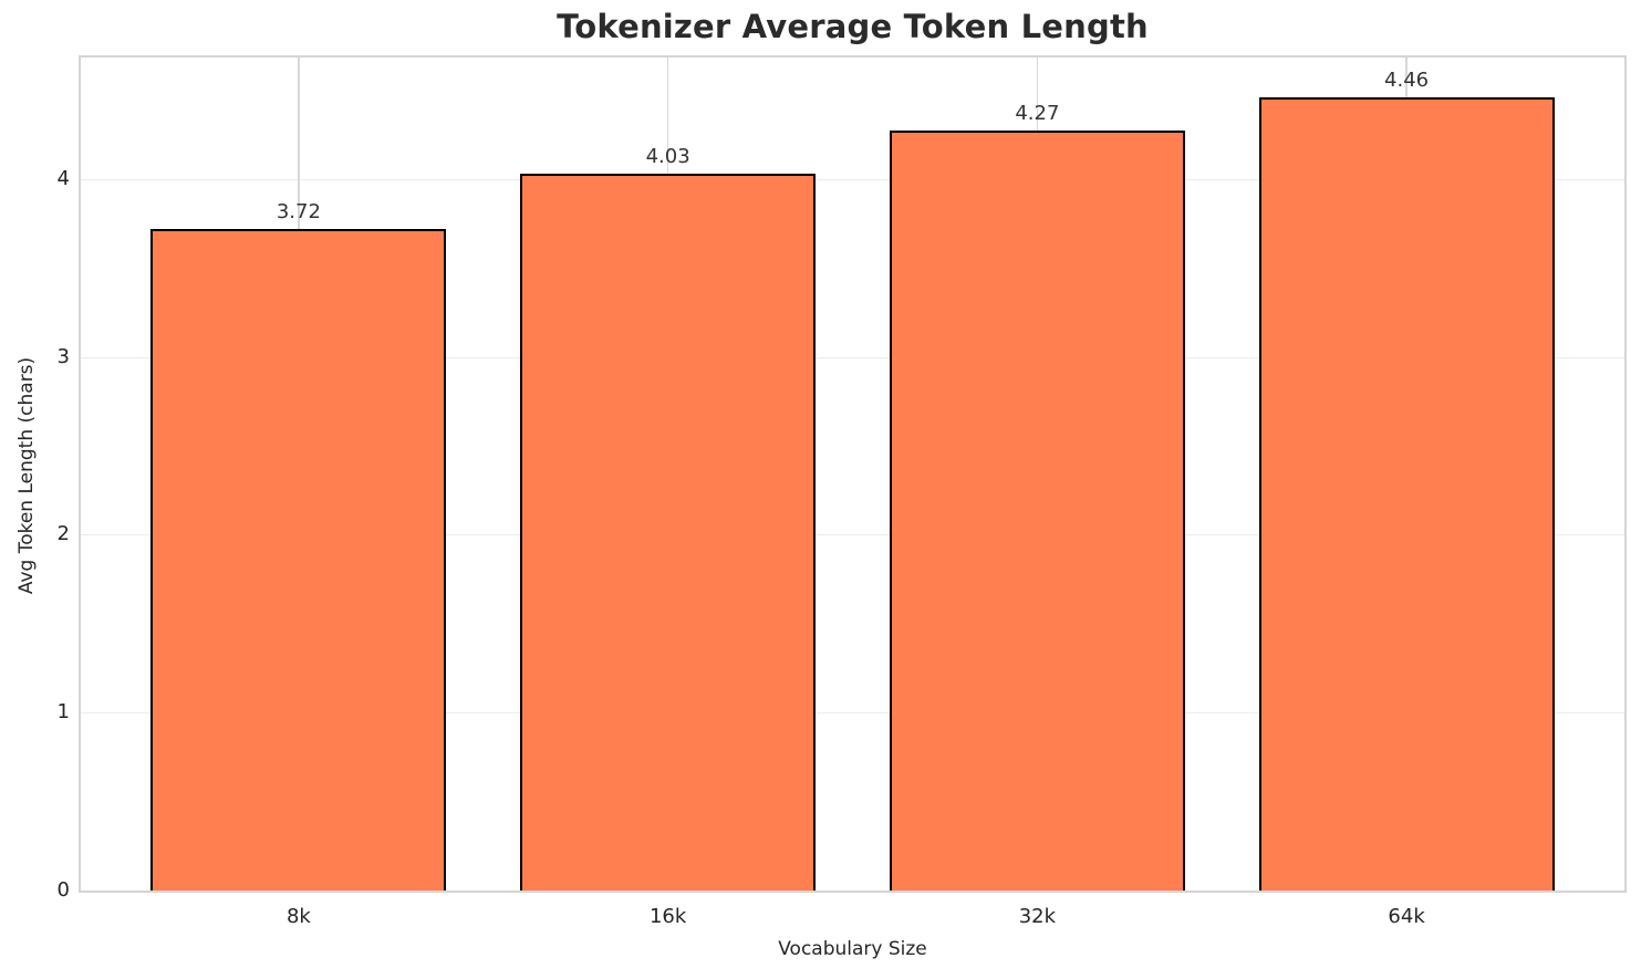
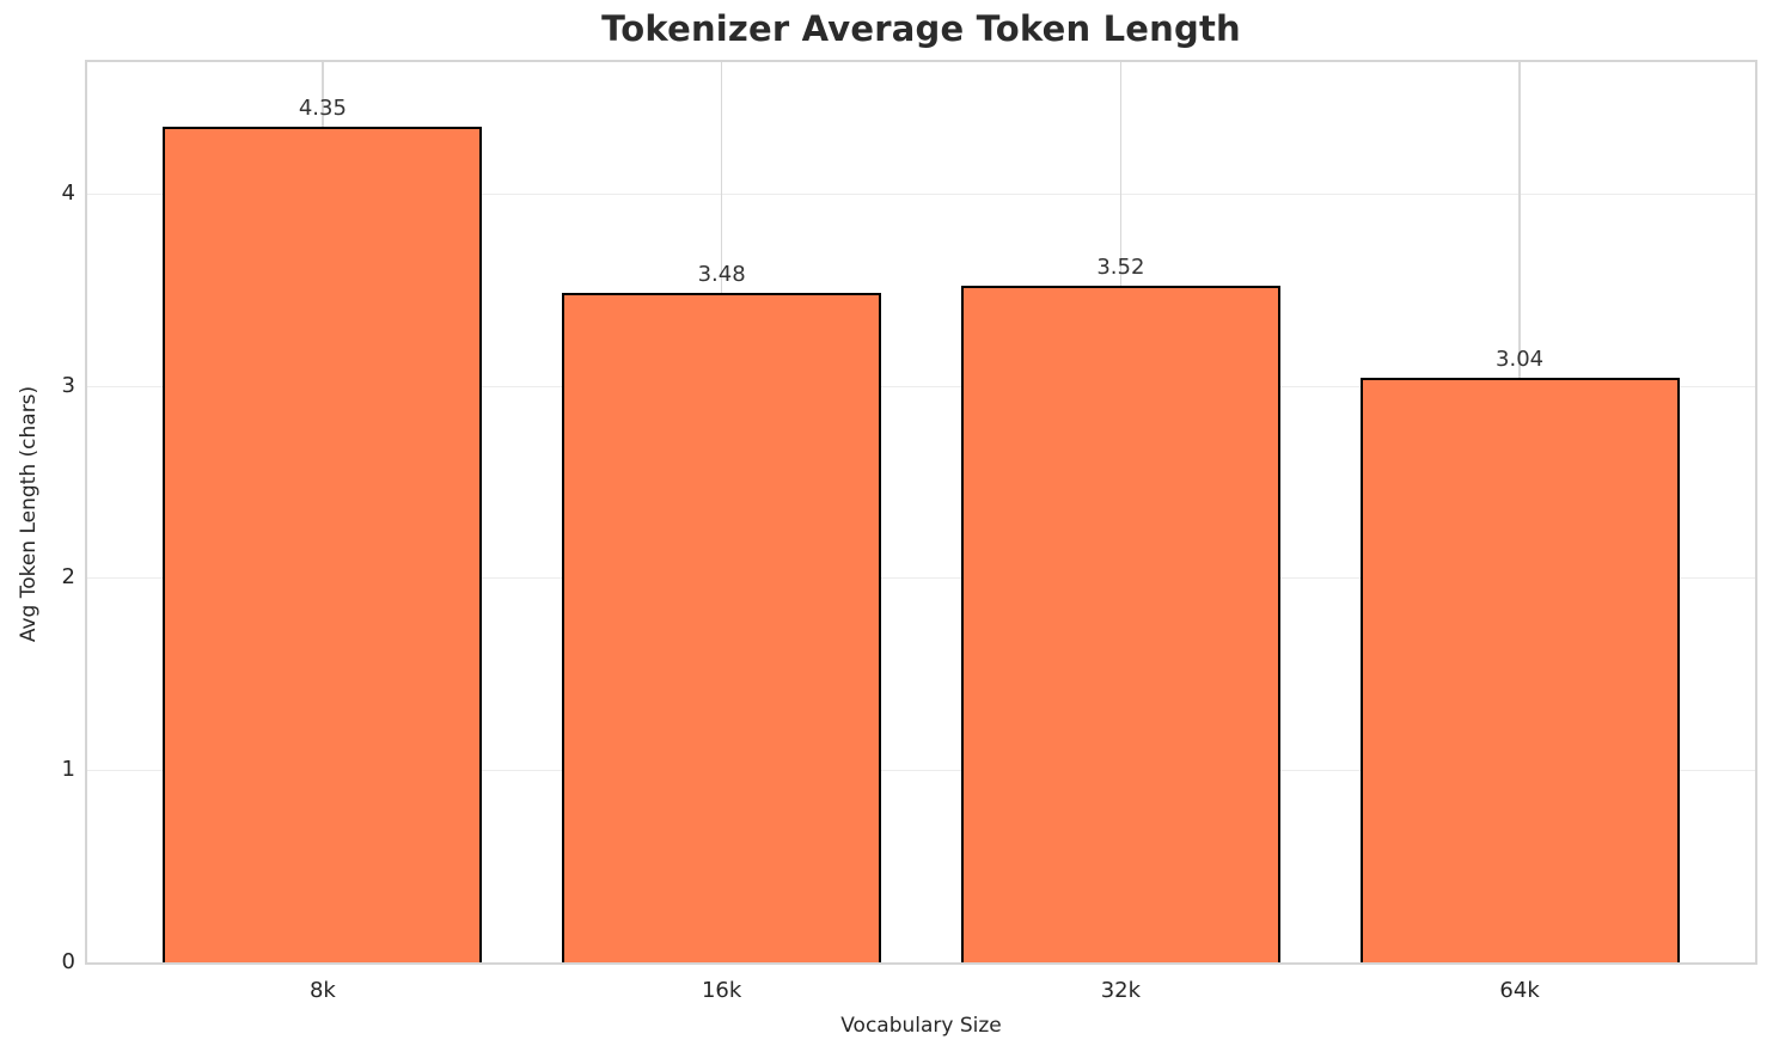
8k: 3.72 -> 4.35
16k: 4.03 -> 3.48
32k: 4.27 -> 3.52
64k: 4.46 -> 3.04
